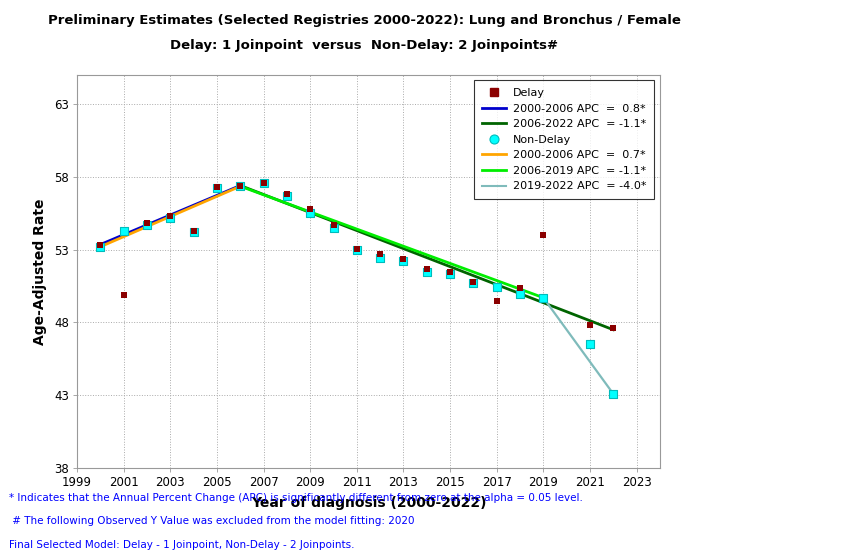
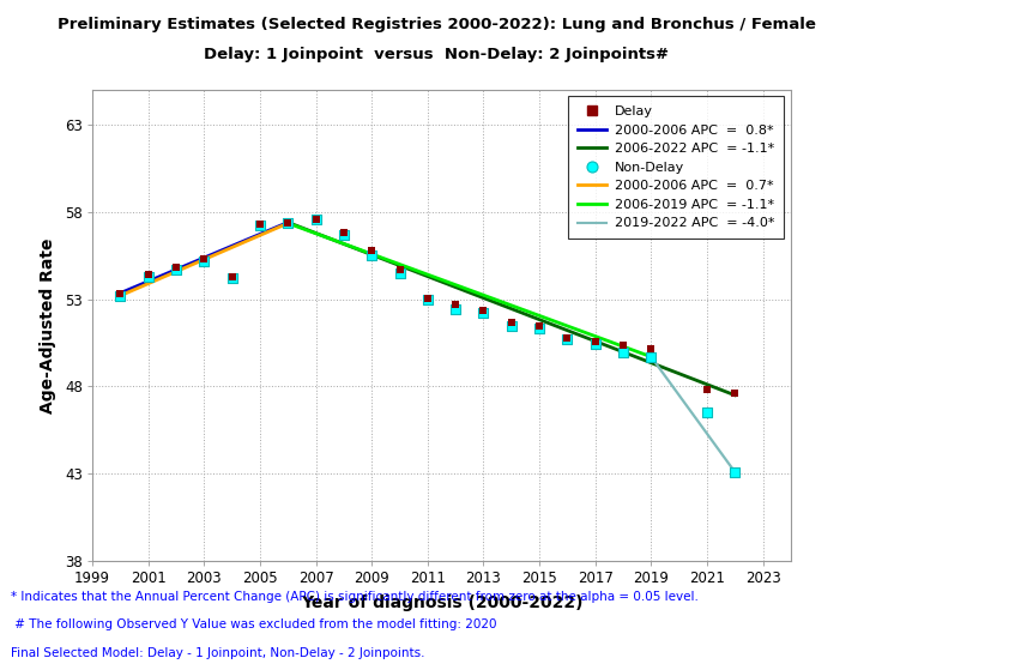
Delay/2001: 49.9 -> 54.4
Delay/2017: 49.5 -> 50.5
Delay/2019: 54.0 -> 50.1
